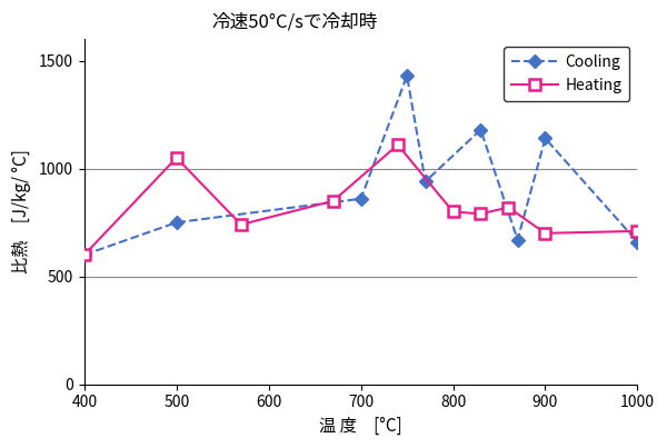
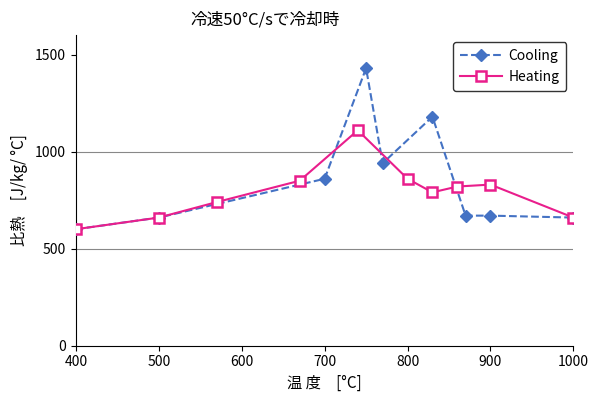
Cooling/500: 750 -> 660
Heating/500: 1050 -> 660
Heating/800: 800 -> 860
Cooling/900: 1140 -> 670
Heating/900: 700 -> 830
Heating/1000: 710 -> 660
